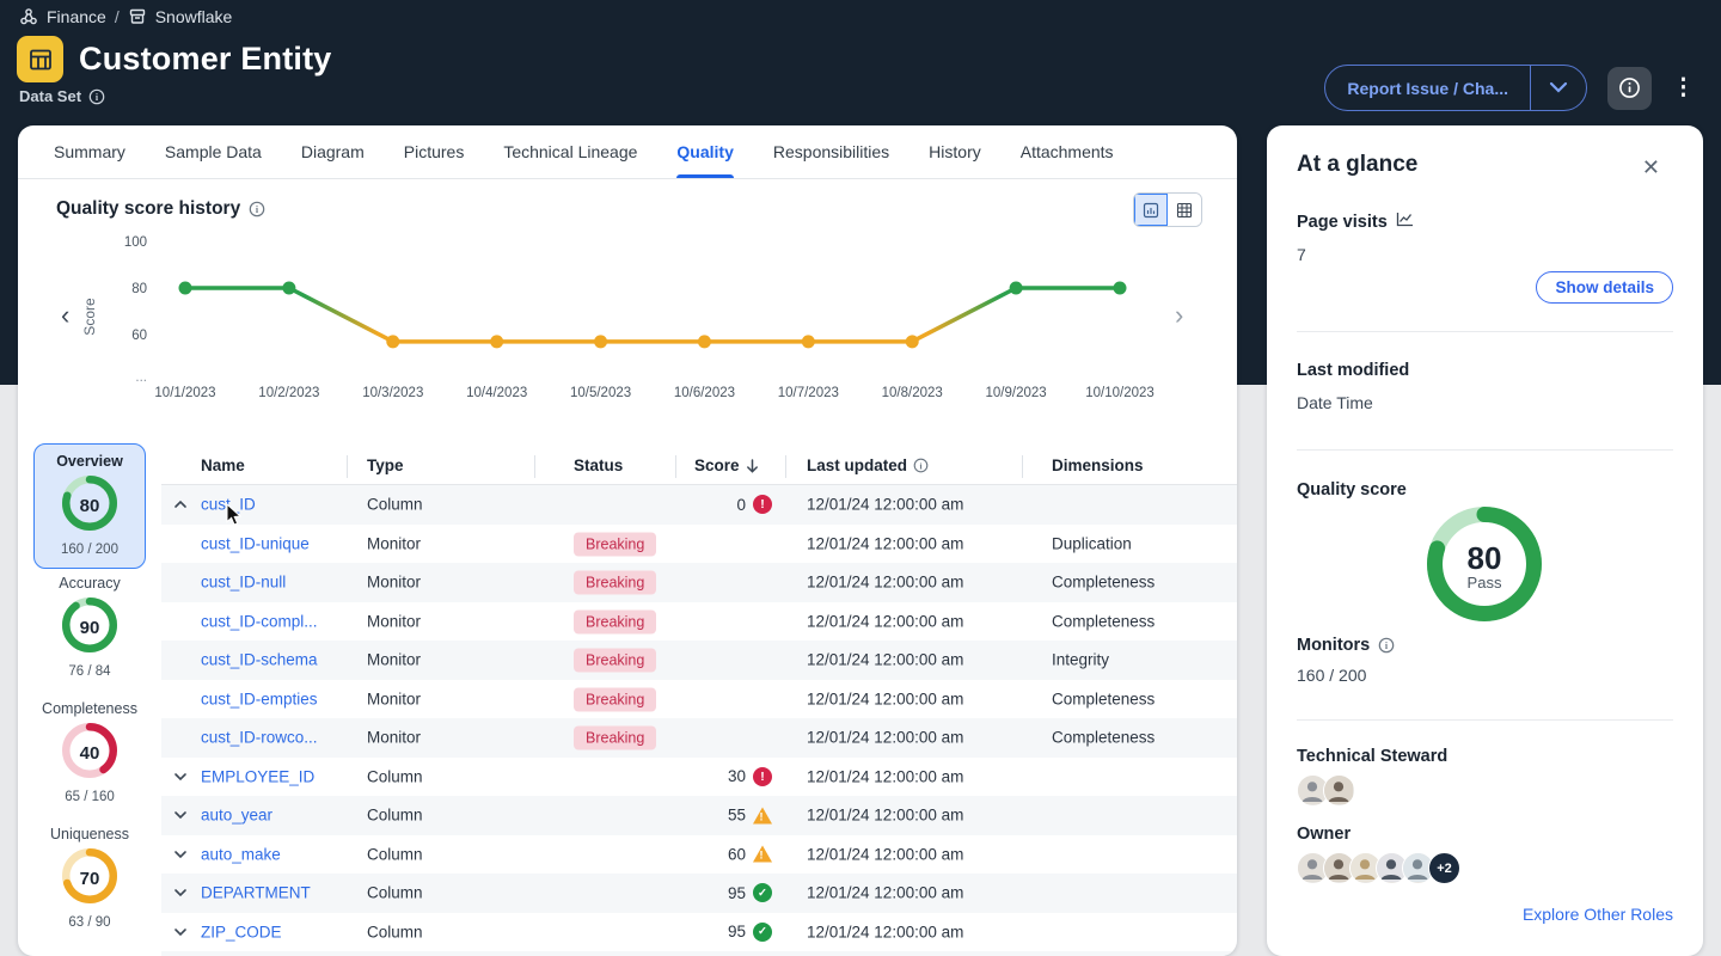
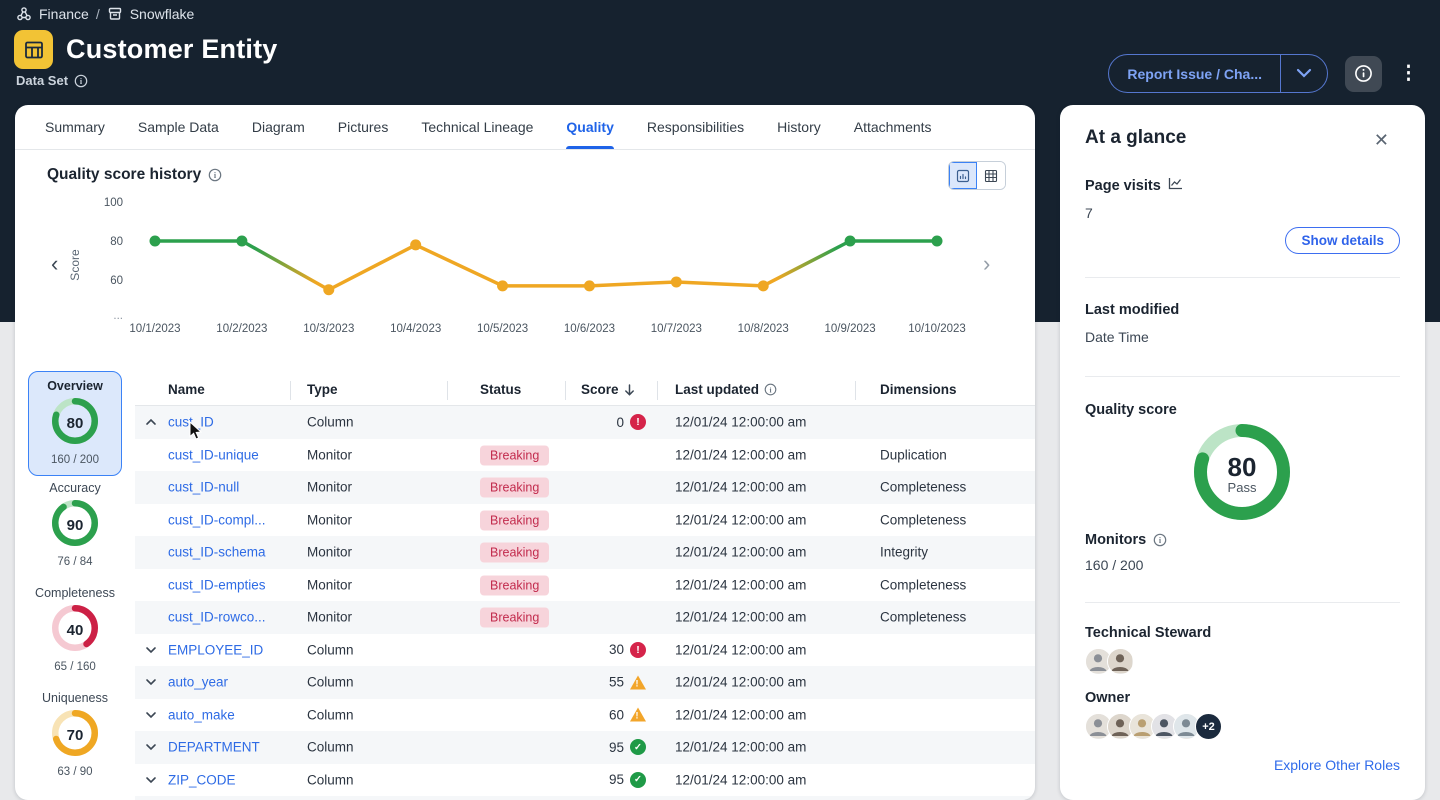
10/3/2023: 57 -> 55
10/4/2023: 57 -> 78
10/7/2023: 57 -> 59
